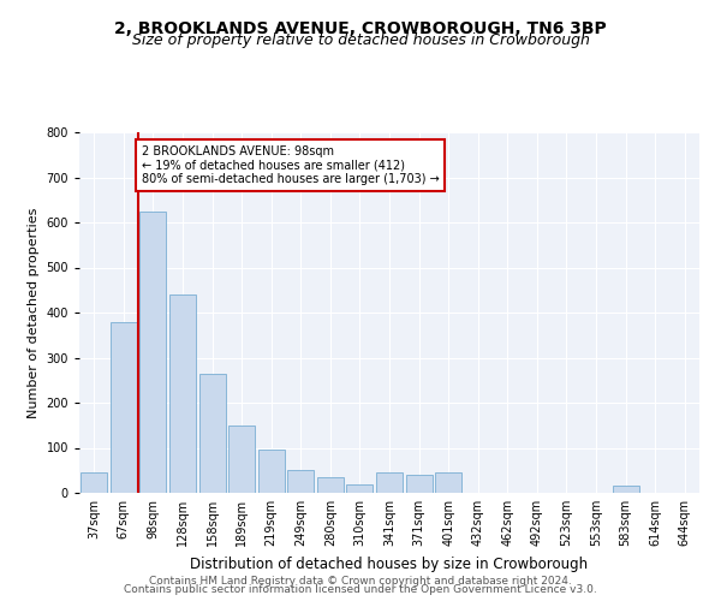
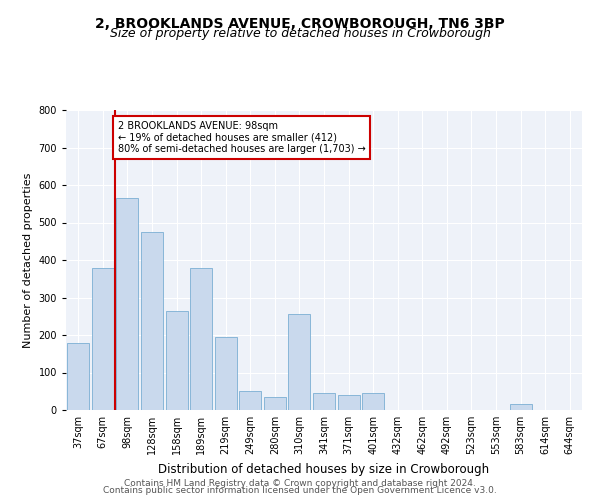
37sqm: 45 -> 180
98sqm: 625 -> 565
128sqm: 440 -> 475
189sqm: 150 -> 380
219sqm: 95 -> 195
310sqm: 20 -> 255
